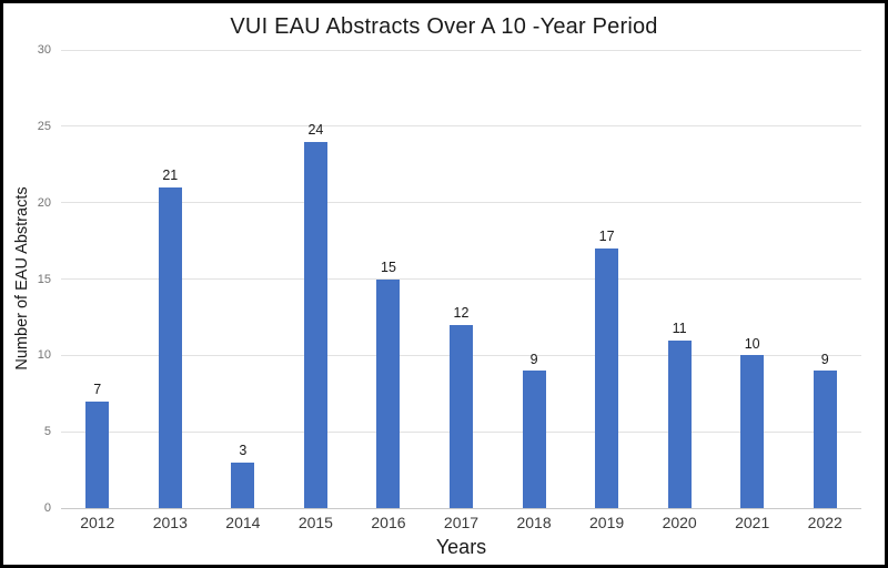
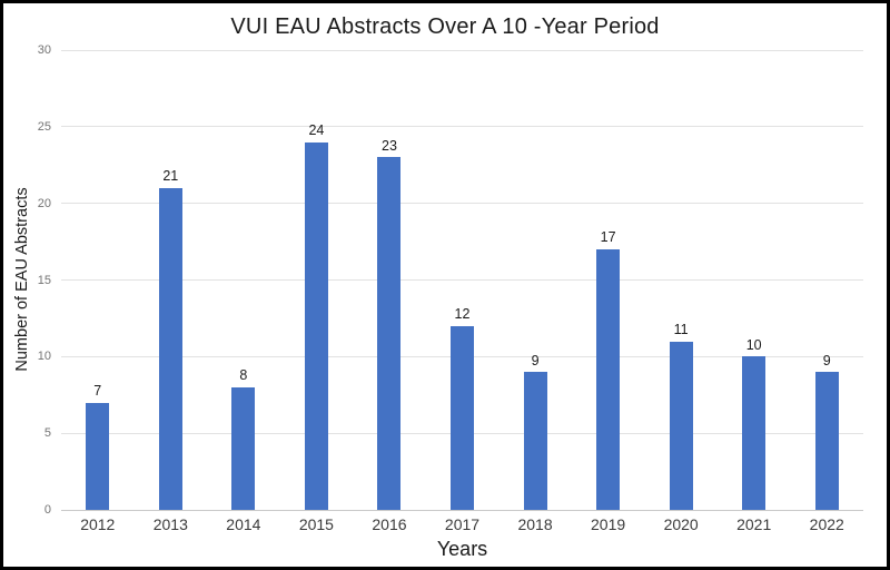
2014: 3 -> 8
2016: 15 -> 23
